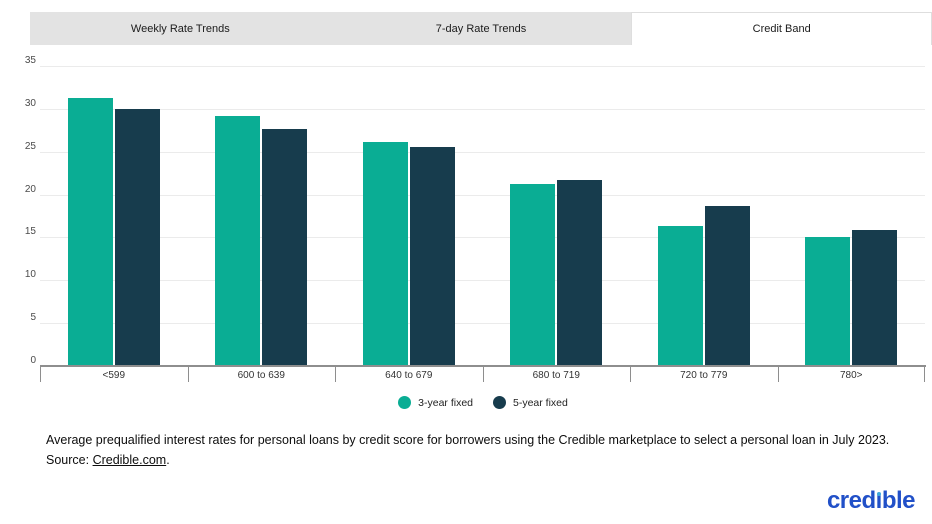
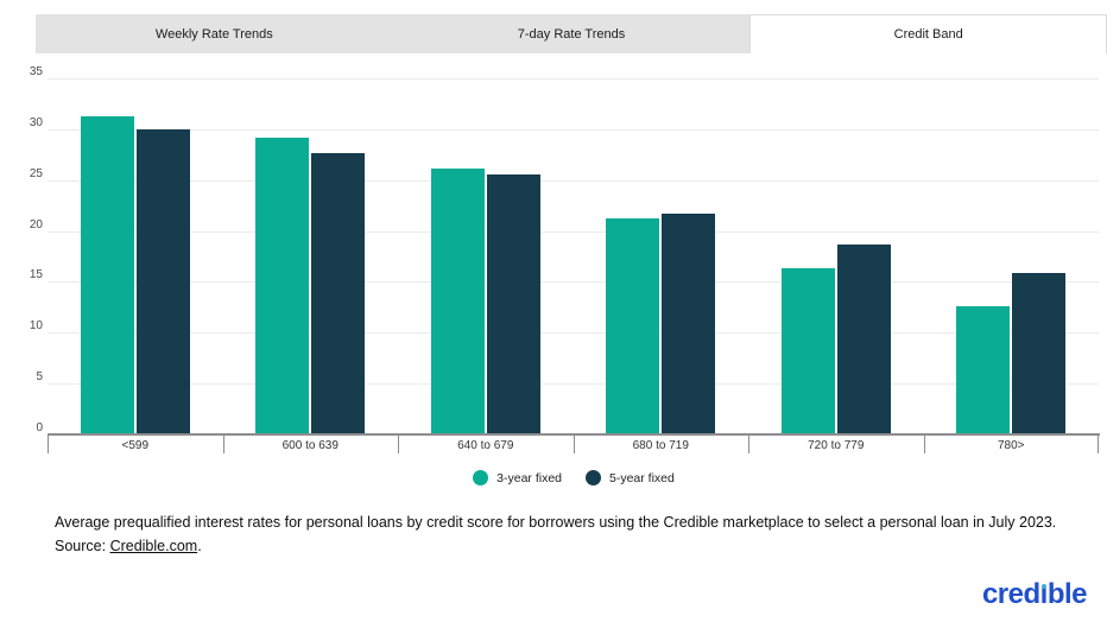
3-year fixed/780>: 15 -> 13
